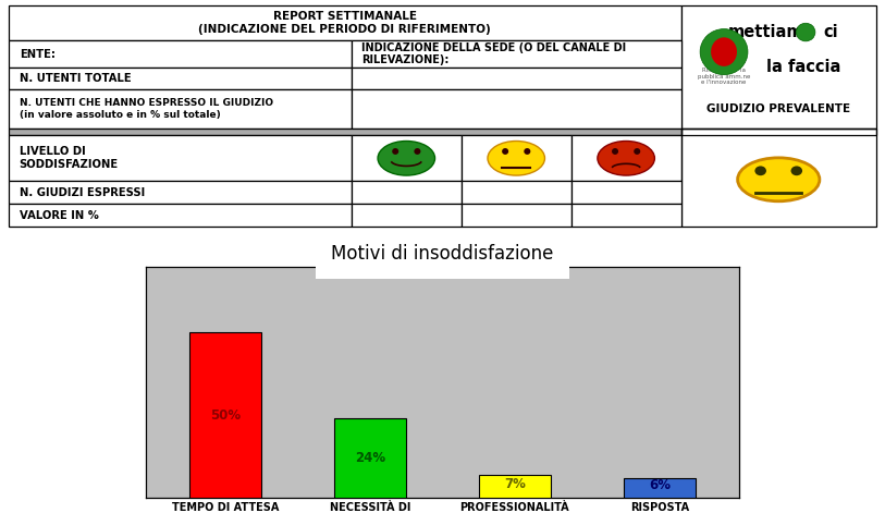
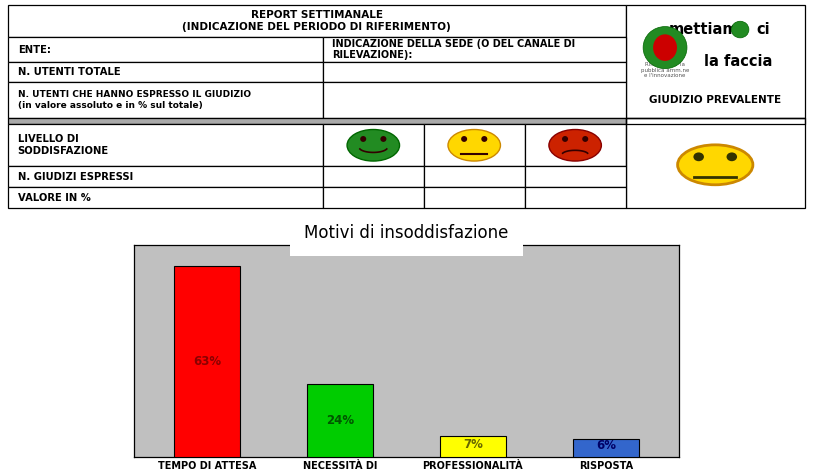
Motivi di insoddisfazione/TEMPO DI ATTESA: 50% -> 63%
